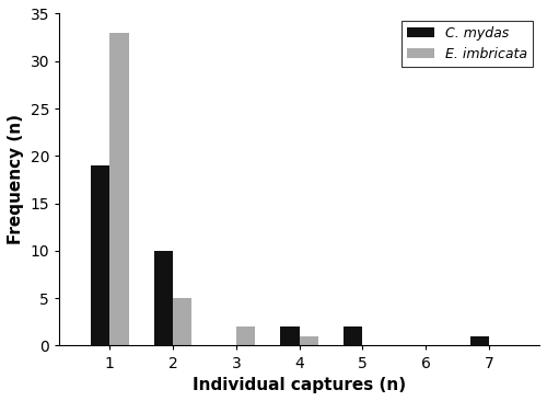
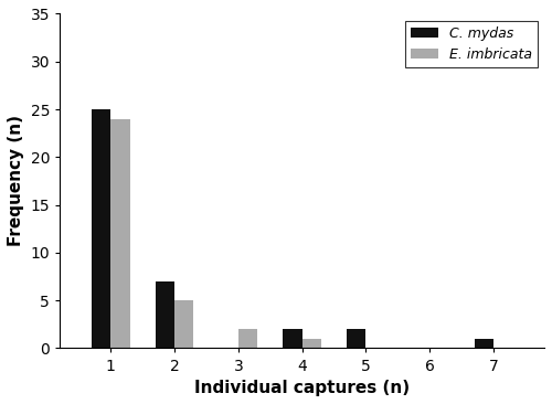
C. mydas/1: 19 -> 25
E. imbricata/1: 33 -> 24
C. mydas/2: 10 -> 7
